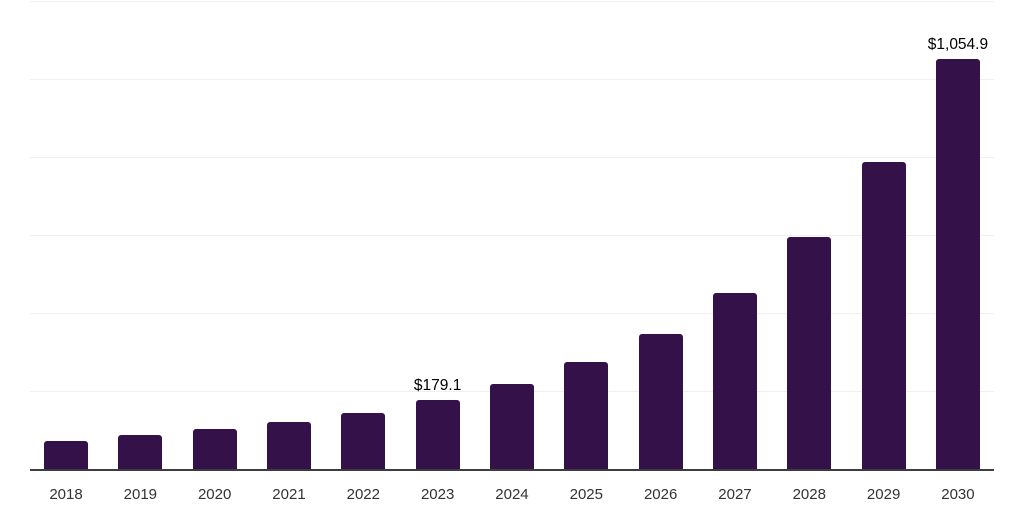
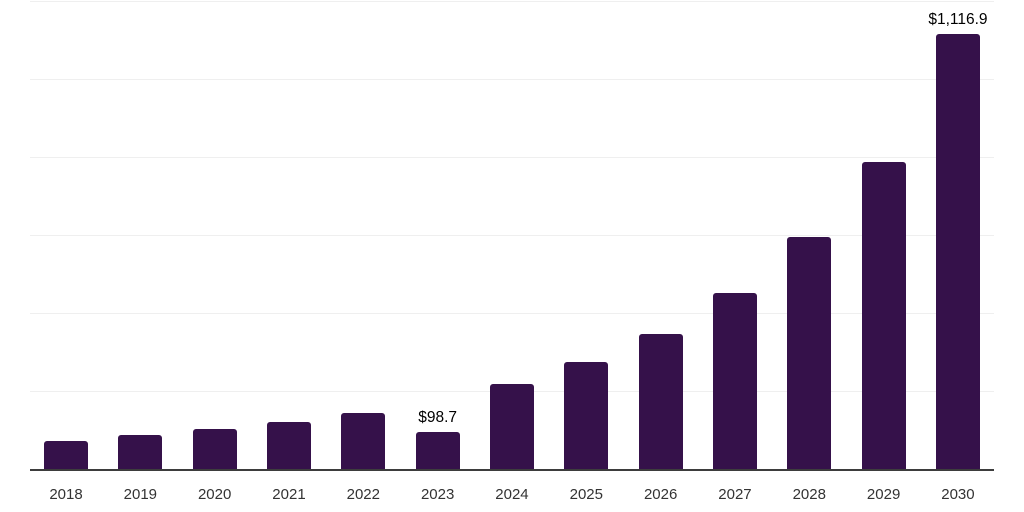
2023: $179.1 -> $98.7
2030: $1,054.9 -> $1,116.9
